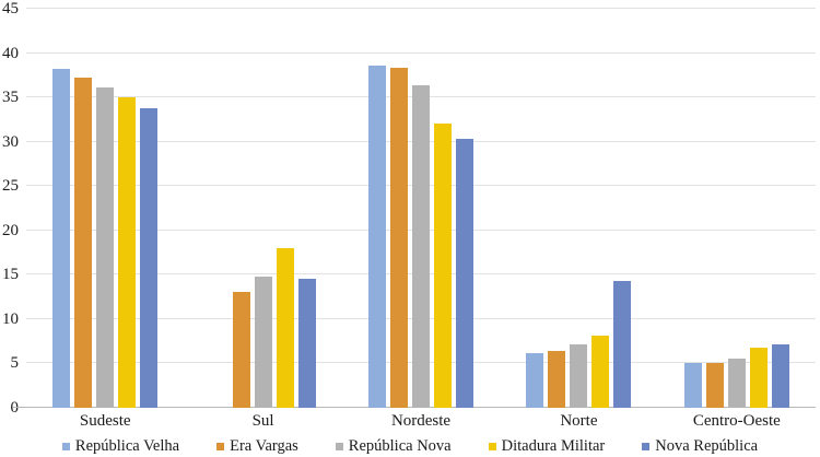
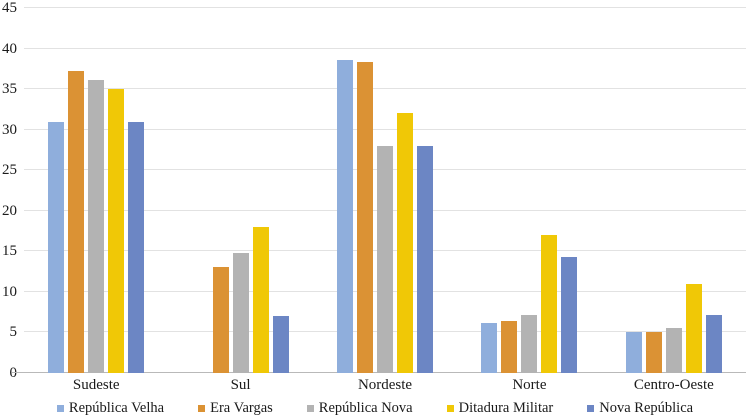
República Velha/Sudeste: 38 -> 31
Nova República/Sudeste: 34 -> 31
Nova República/Sul: 15 -> 7
República Nova/Nordeste: 36 -> 28
Nova República/Nordeste: 30 -> 28
Ditadura Militar/Norte: 8 -> 17
Ditadura Militar/Centro-Oeste: 7 -> 11
